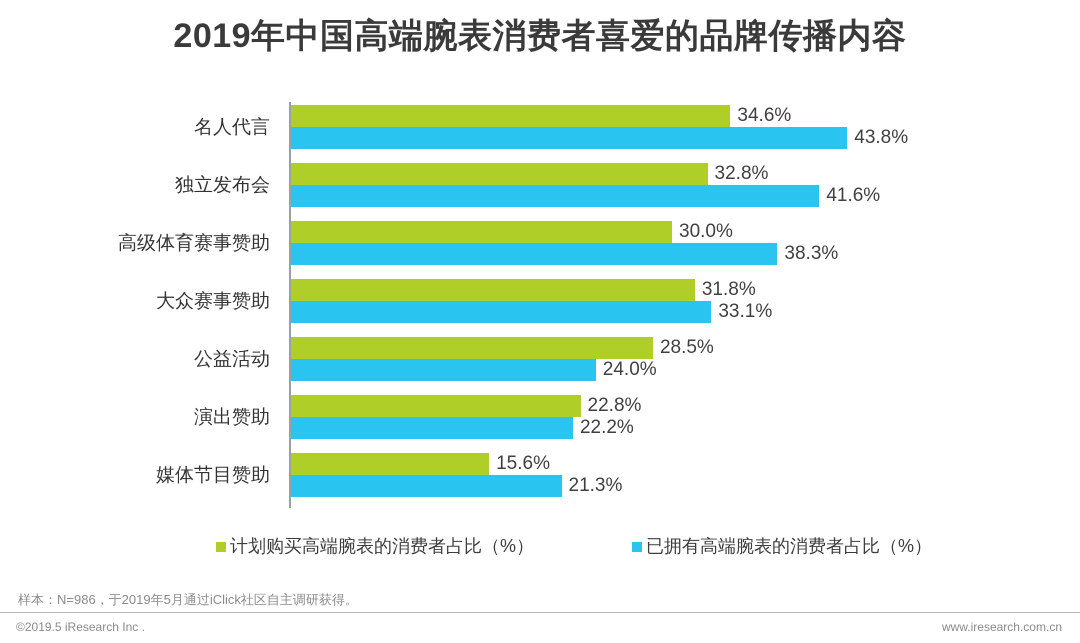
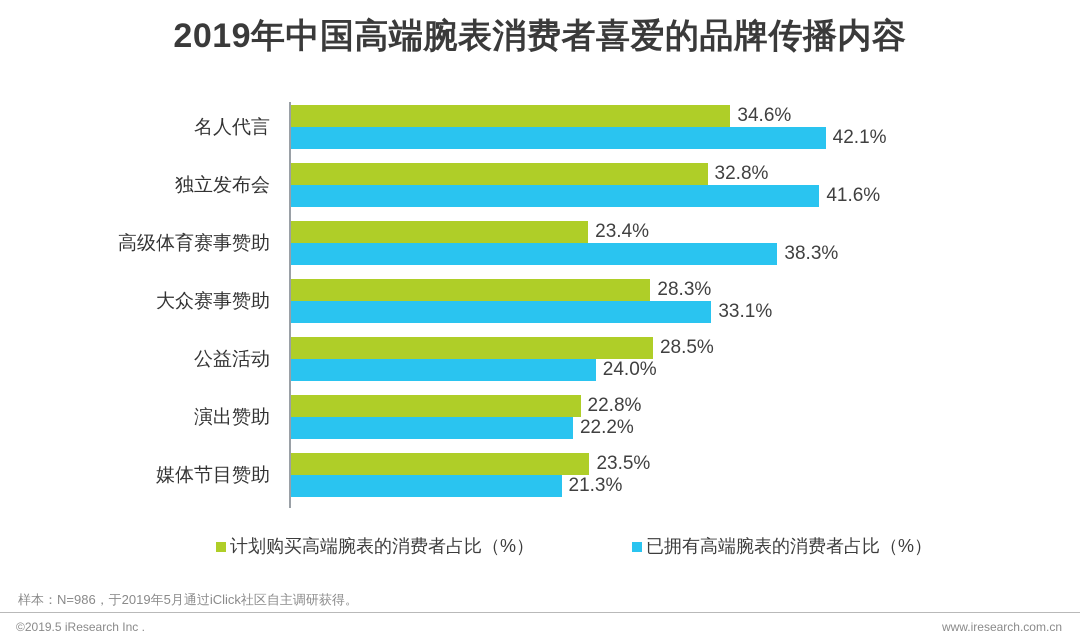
已拥有高端腕表的消费者占比（%）/名人代言: 43.8% -> 42.1%
计划购买高端腕表的消费者占比（%）/高级体育赛事赞助: 30.0% -> 23.4%
计划购买高端腕表的消费者占比（%）/大众赛事赞助: 31.8% -> 28.3%
计划购买高端腕表的消费者占比（%）/媒体节目赞助: 15.6% -> 23.5%
